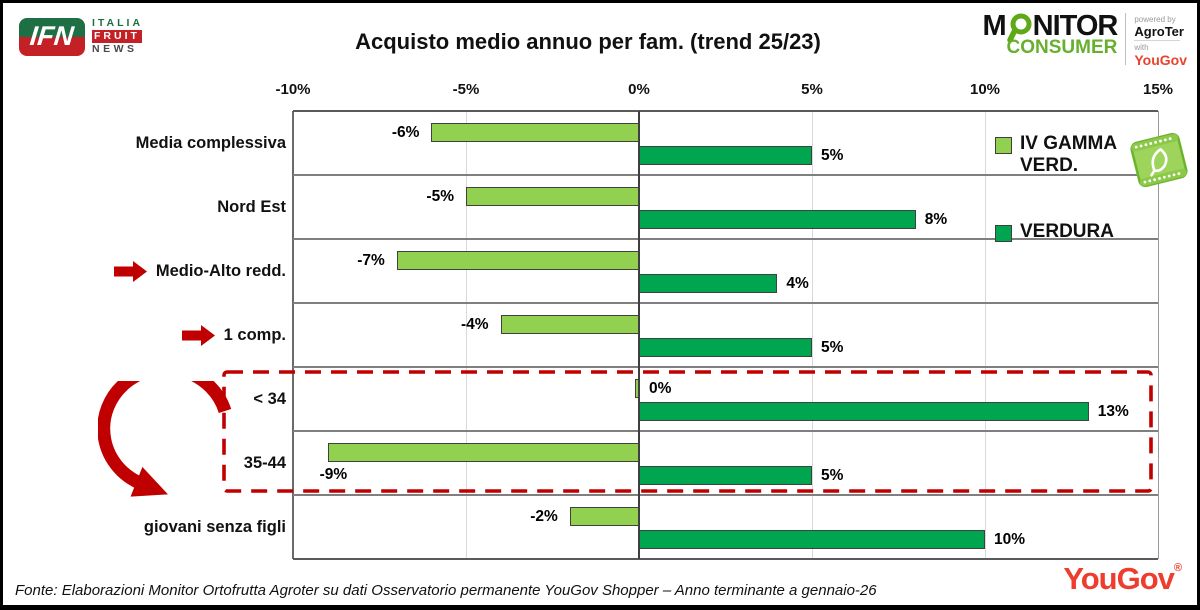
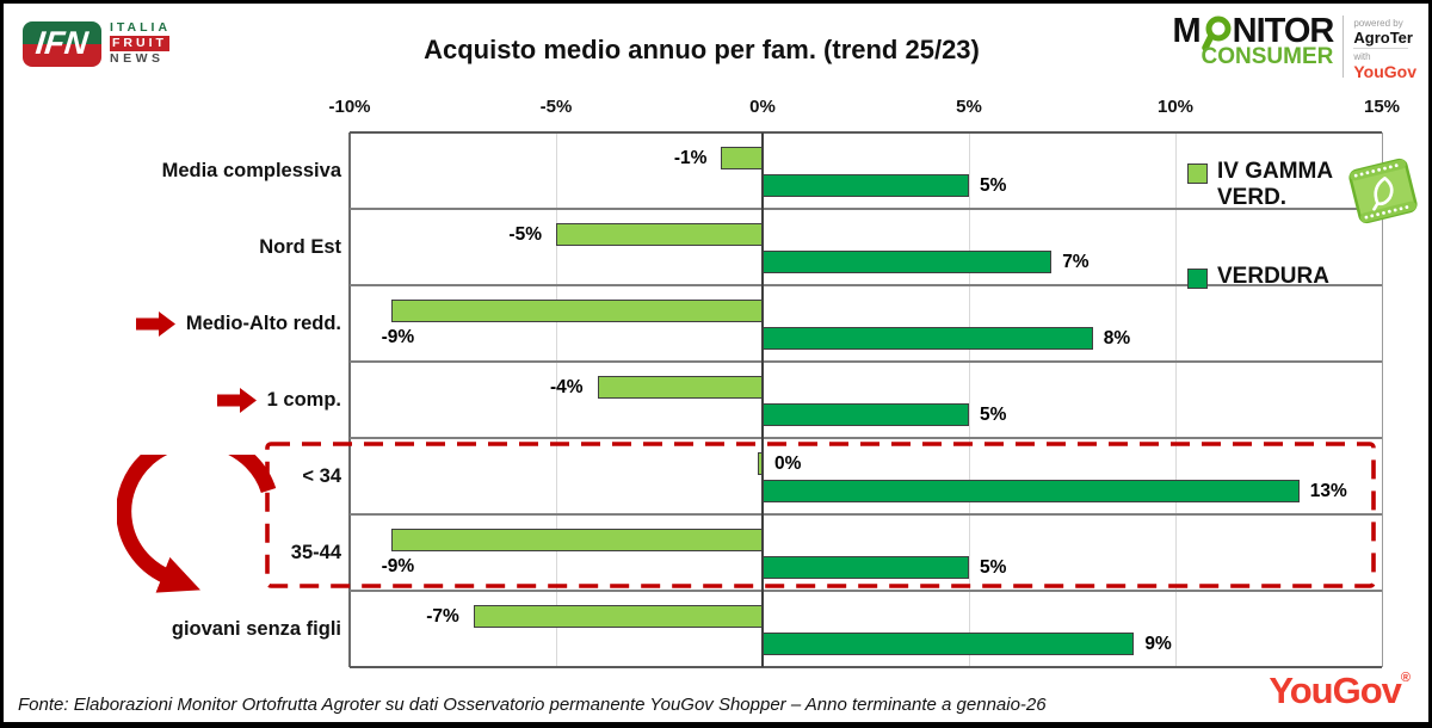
IV GAMMA VERD./Media complessiva: -6% -> -1%
VERDURA/Nord Est: 8% -> 7%
IV GAMMA VERD./Medio-Alto redd.: -7% -> -9%
VERDURA/Medio-Alto redd.: 4% -> 8%
IV GAMMA VERD./giovani senza figli: -2% -> -7%
VERDURA/giovani senza figli: 10% -> 9%
